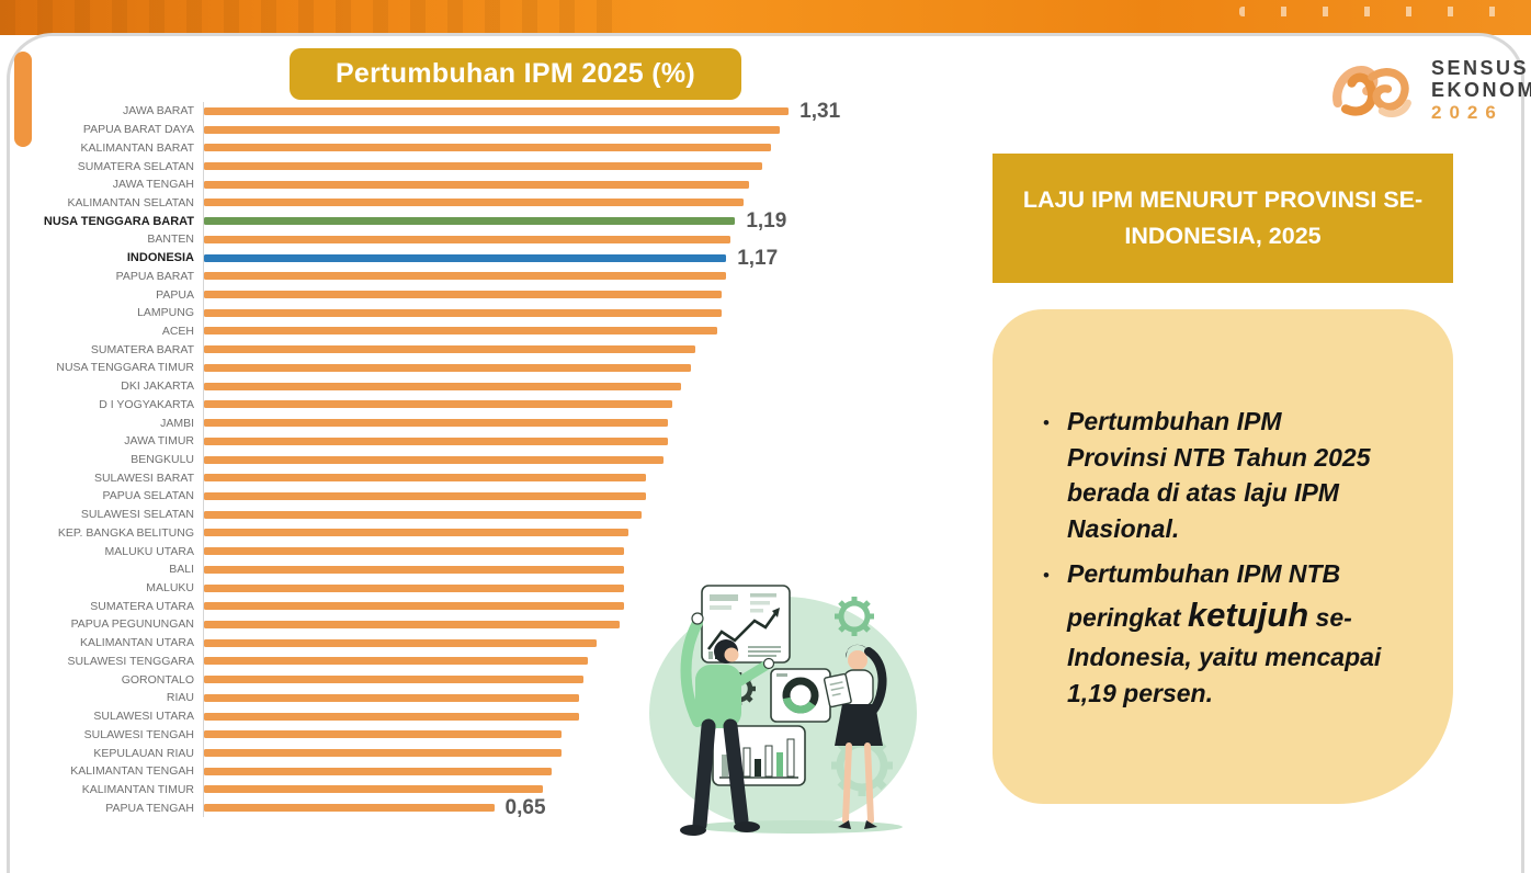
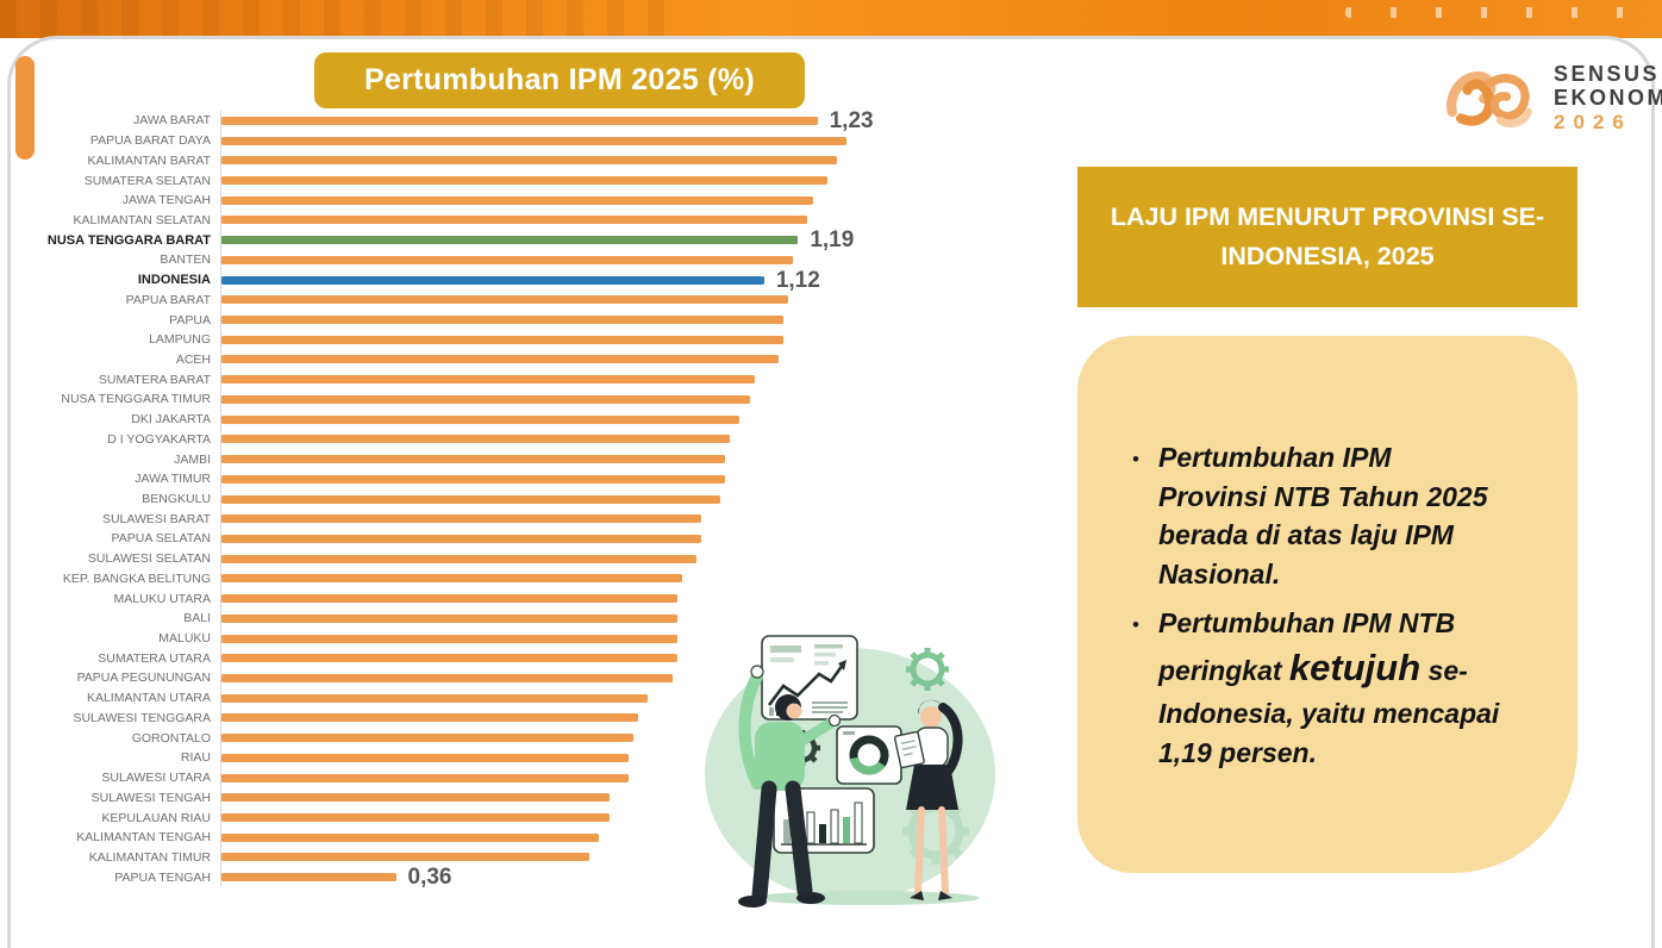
JAWA BARAT: 1,31 -> 1,23
INDONESIA: 1,17 -> 1,12
PAPUA TENGAH: 0,65 -> 0,36
